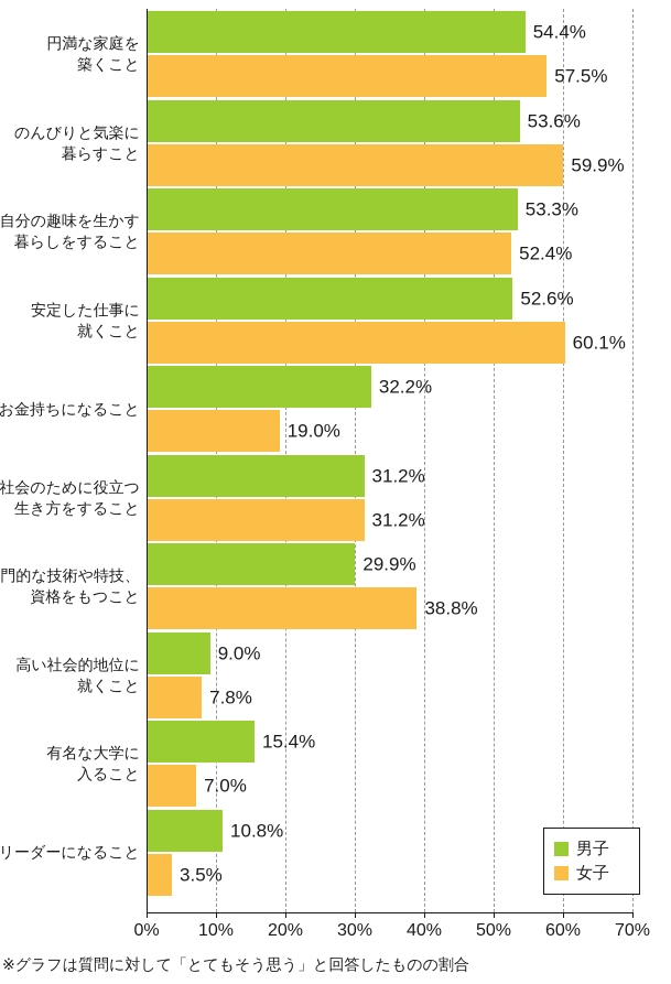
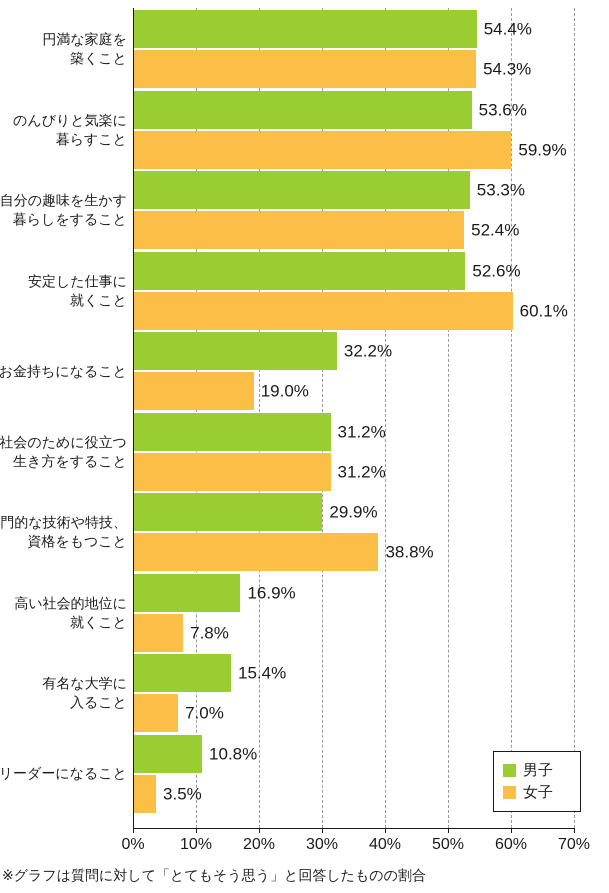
女子/円満な家庭を 築くこと: 57.5% -> 54.3%
男子/高い社会的地位に 就くこと: 9.0% -> 16.9%
